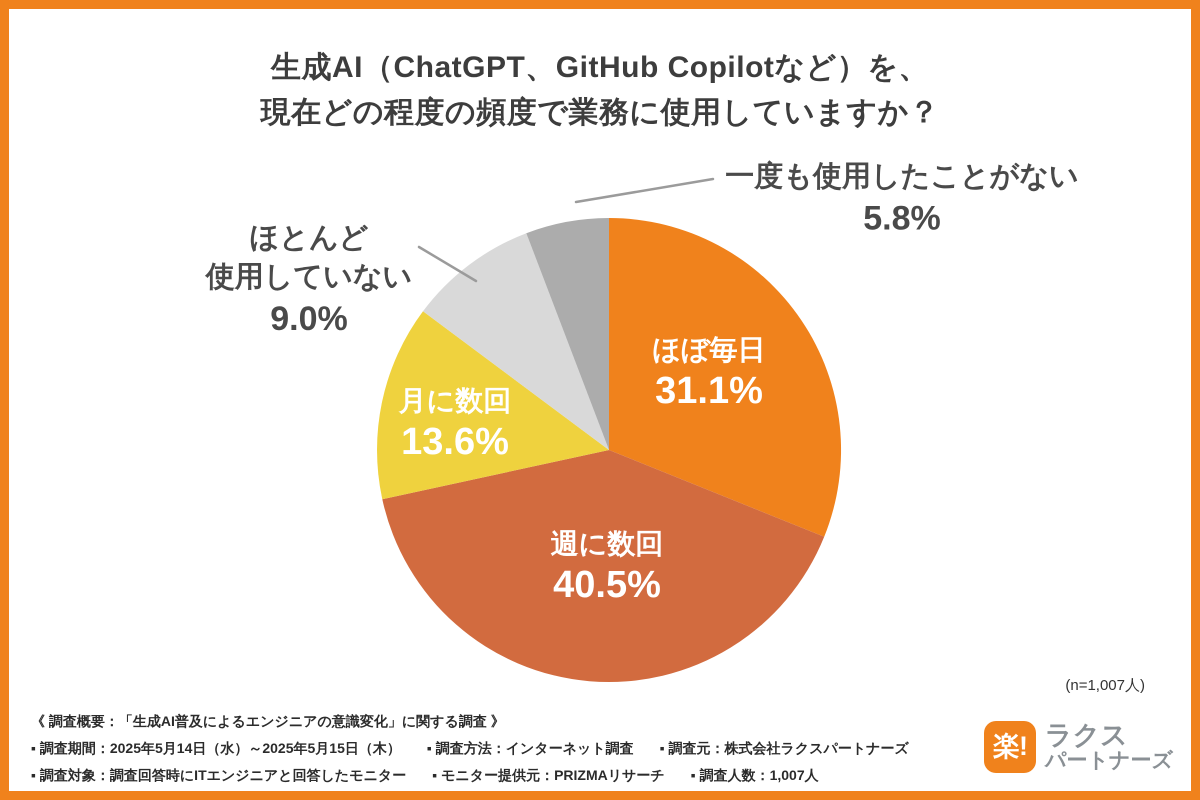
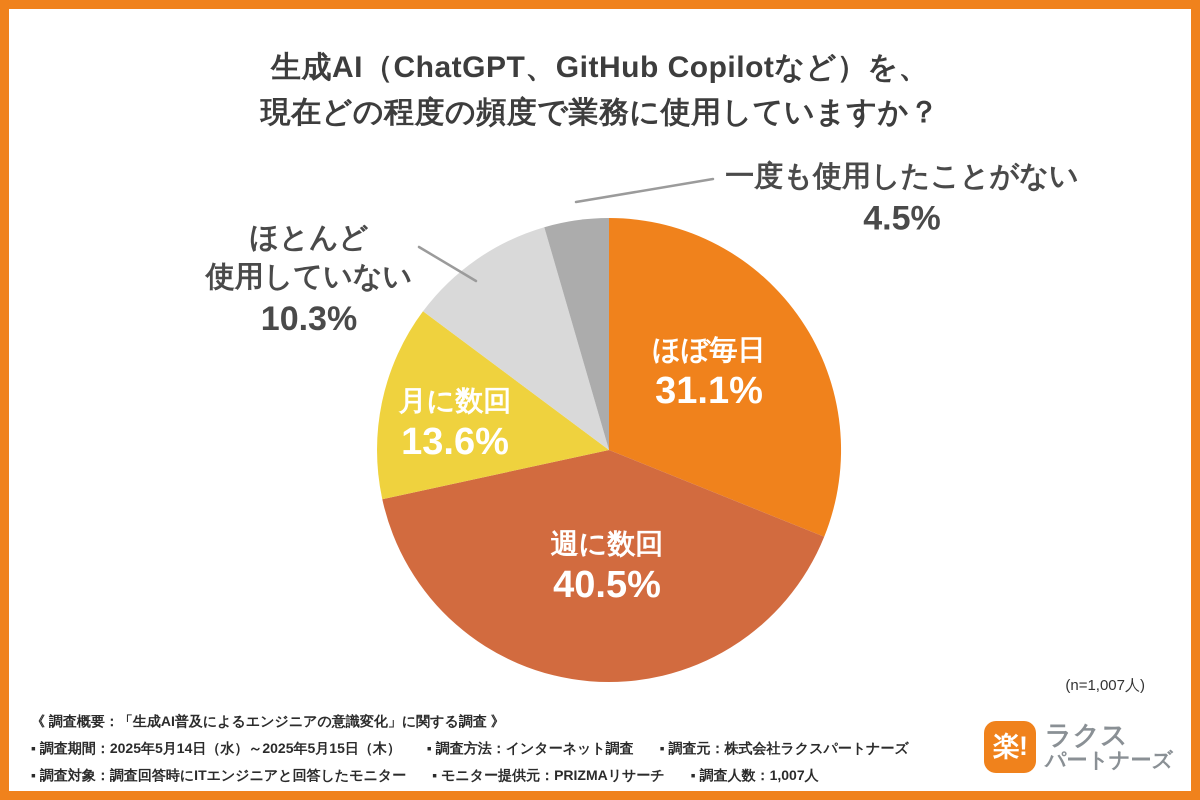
ほとんど使用していない: 9.0% -> 10.3%
一度も使用したことがない: 5.8% -> 4.5%
